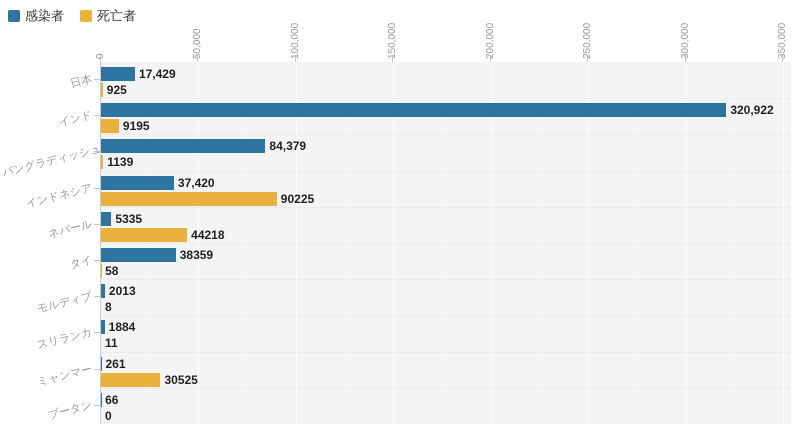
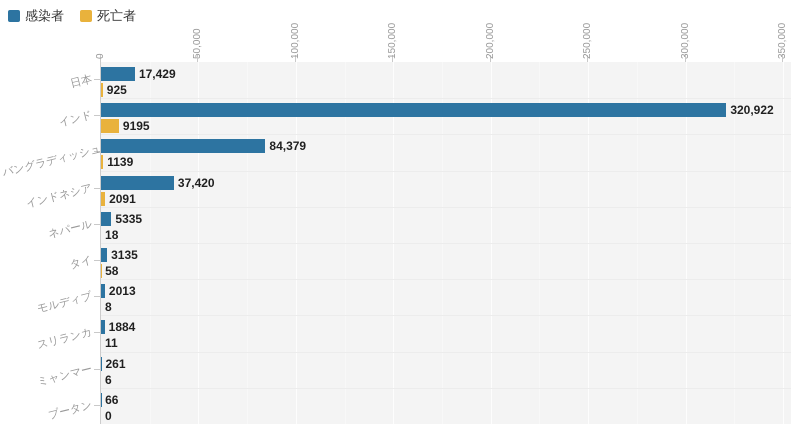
死亡者/インドネシア: 90225 -> 2091
死亡者/ネパール: 44218 -> 18
感染者/タイ: 38359 -> 3135
死亡者/ミャンマー: 30525 -> 6
